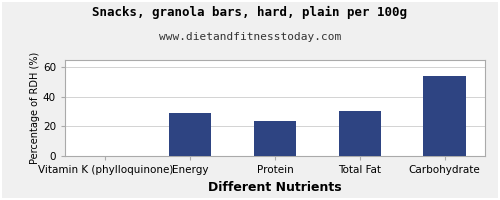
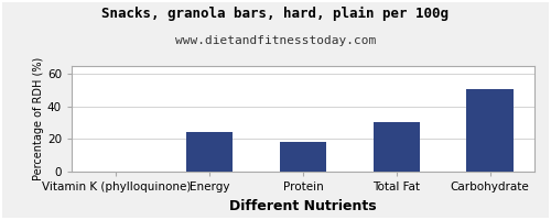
Energy: 29 -> 24
Protein: 24 -> 18
Carbohydrate: 54 -> 50
